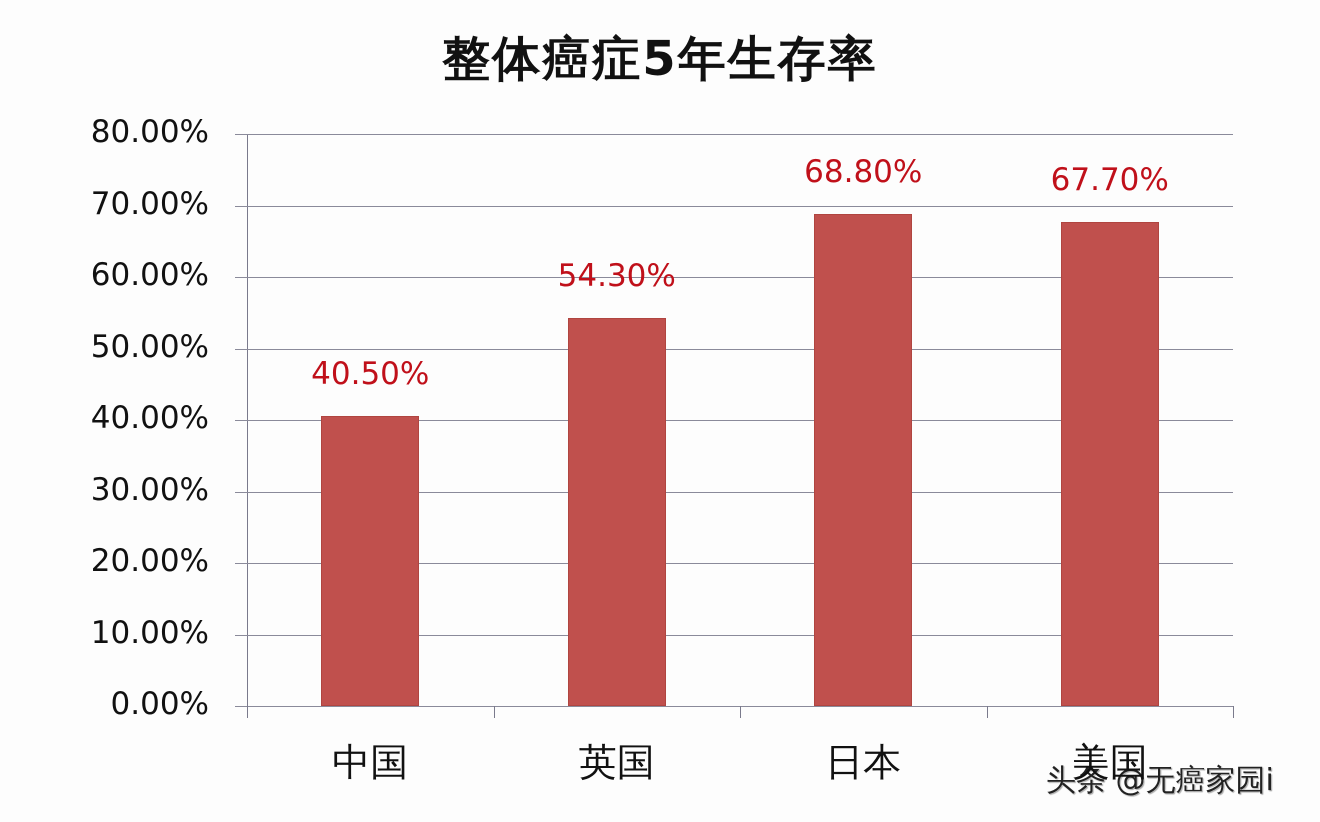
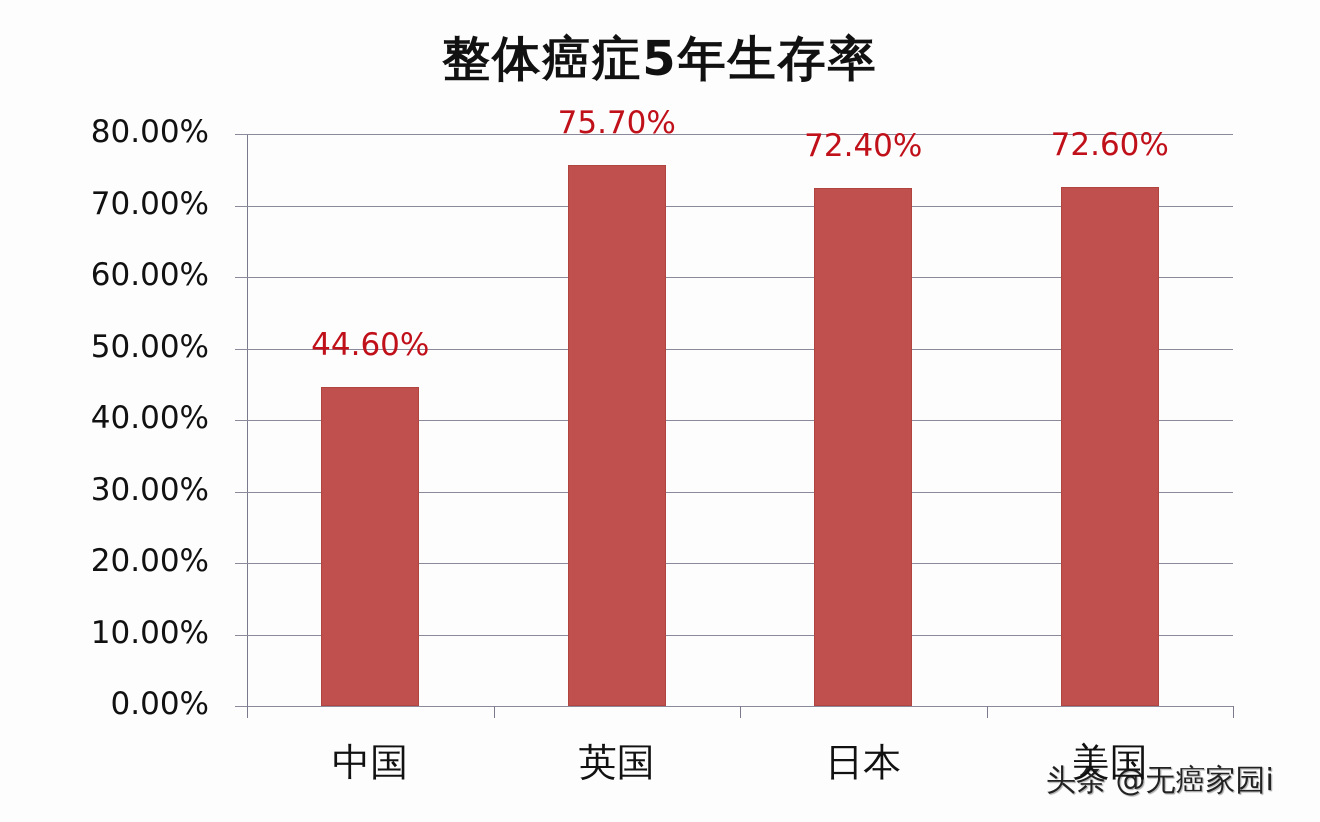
中国: 40.50% -> 44.60%
英国: 54.30% -> 75.70%
日本: 68.80% -> 72.40%
美国: 67.70% -> 72.60%
